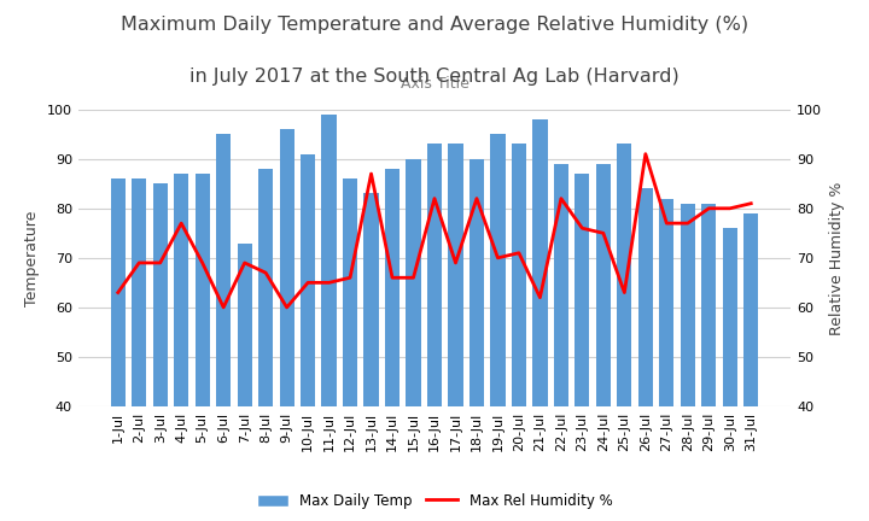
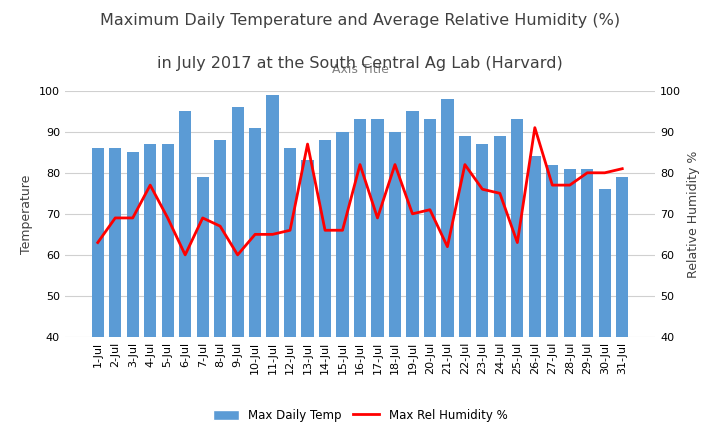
Max Daily Temp/7-Jul: 73 -> 79
